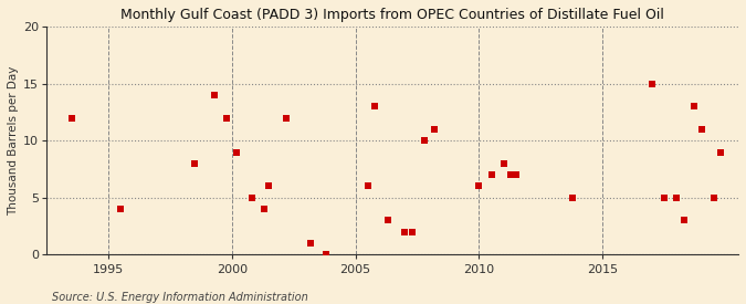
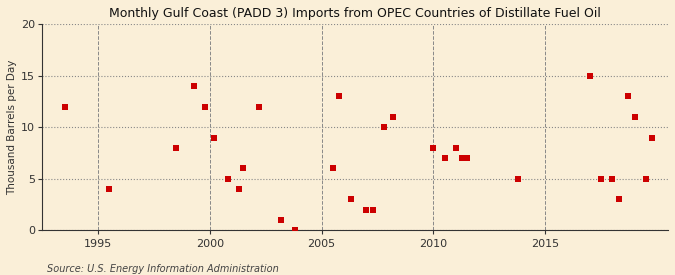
2010: 6 -> 8
